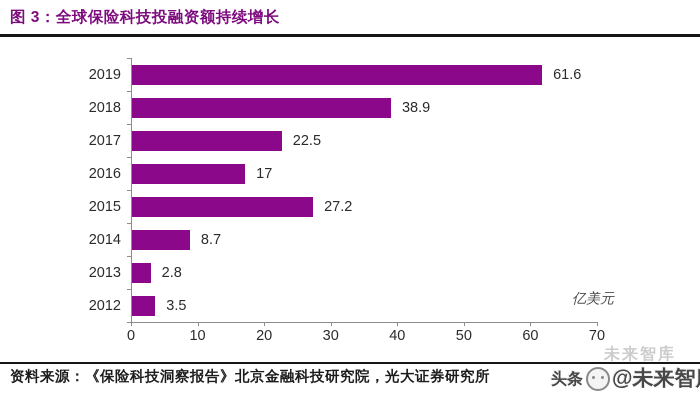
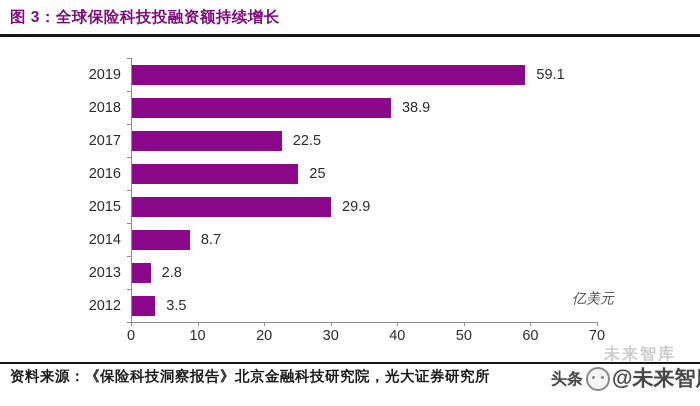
2019: 61.6 -> 59.1
2016: 17 -> 25
2015: 27.2 -> 29.9
